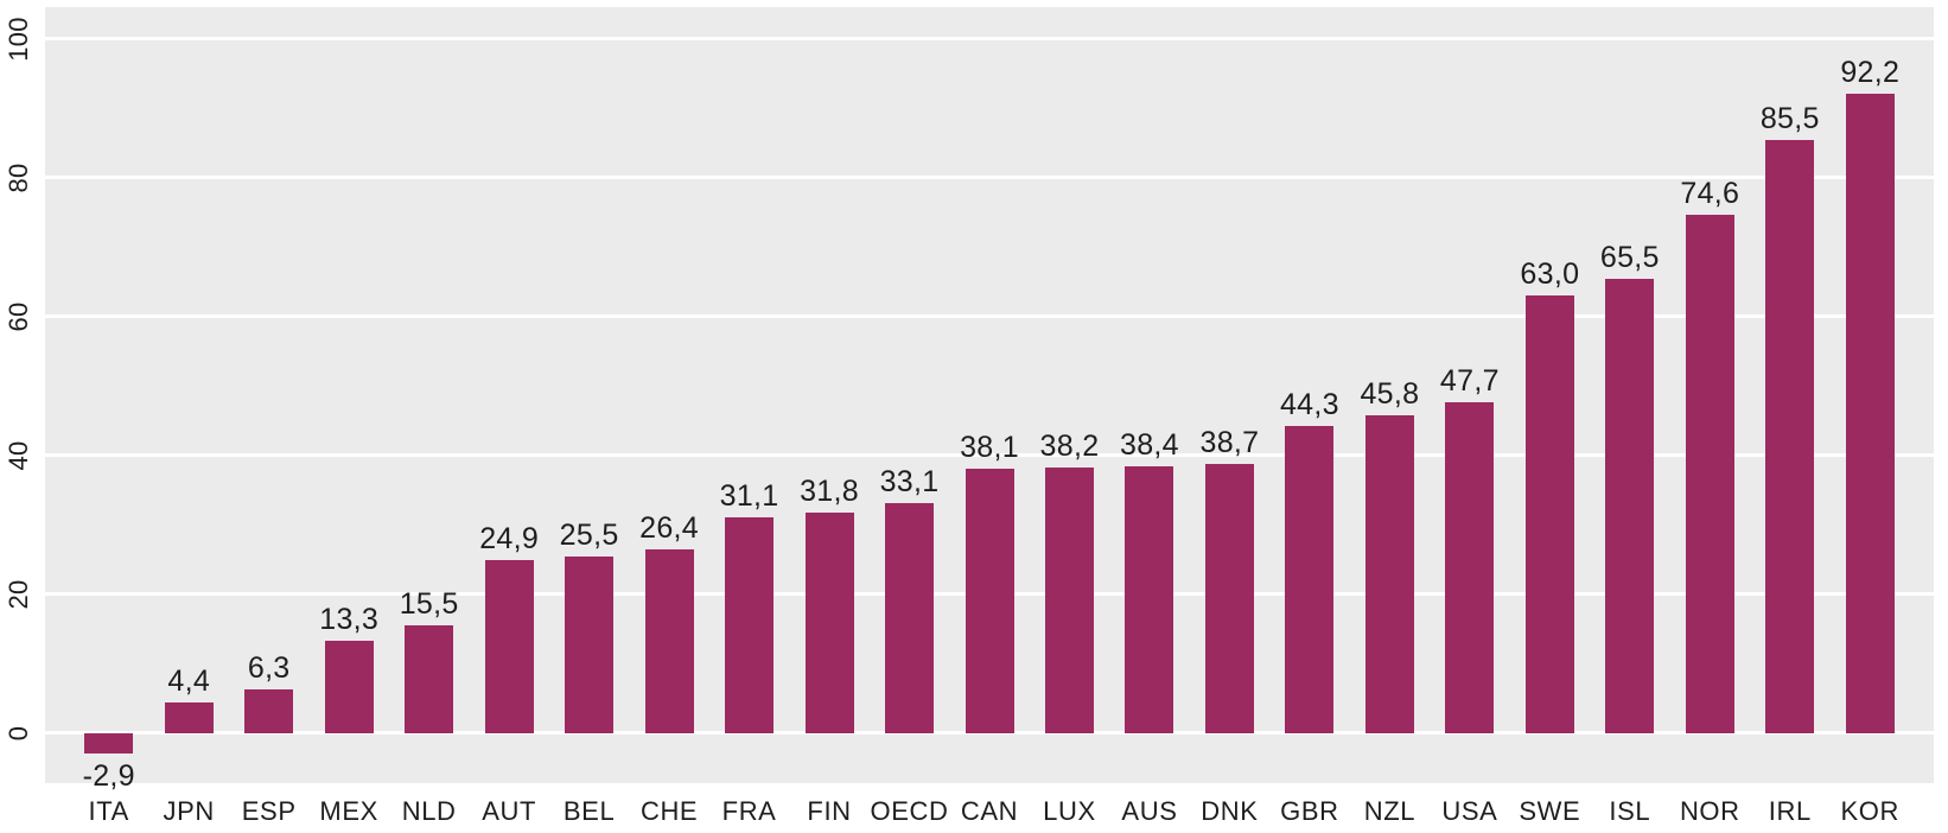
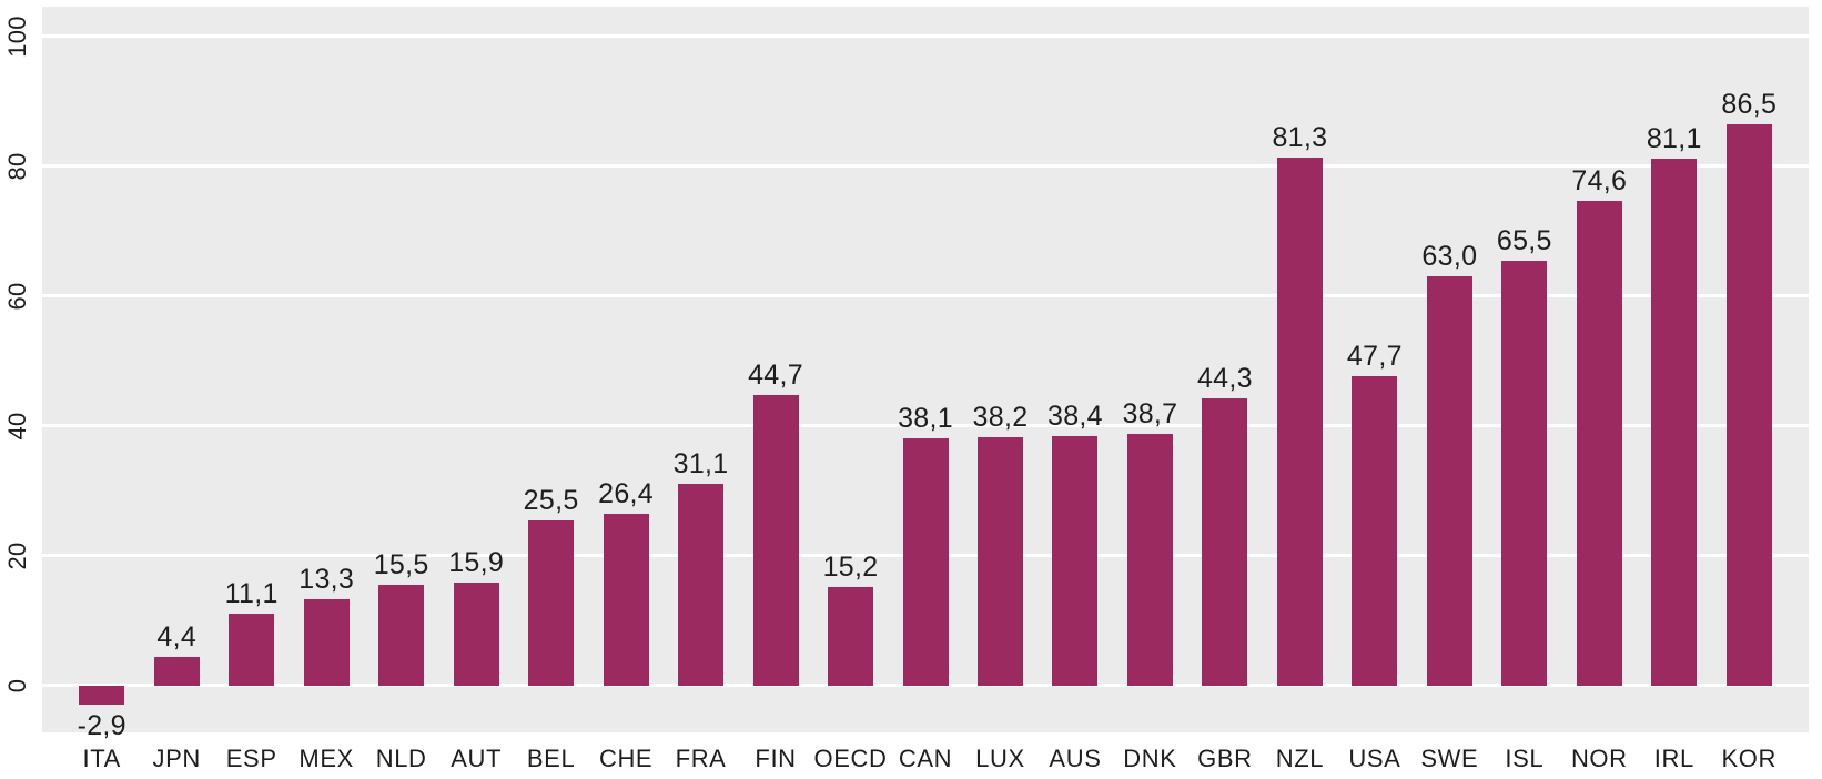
ESP: 6,3 -> 11,1
AUT: 24,9 -> 15,9
FIN: 31,8 -> 44,7
OECD: 33,1 -> 15,2
NZL: 45,8 -> 81,3
IRL: 85,5 -> 81,1
KOR: 92,2 -> 86,5
